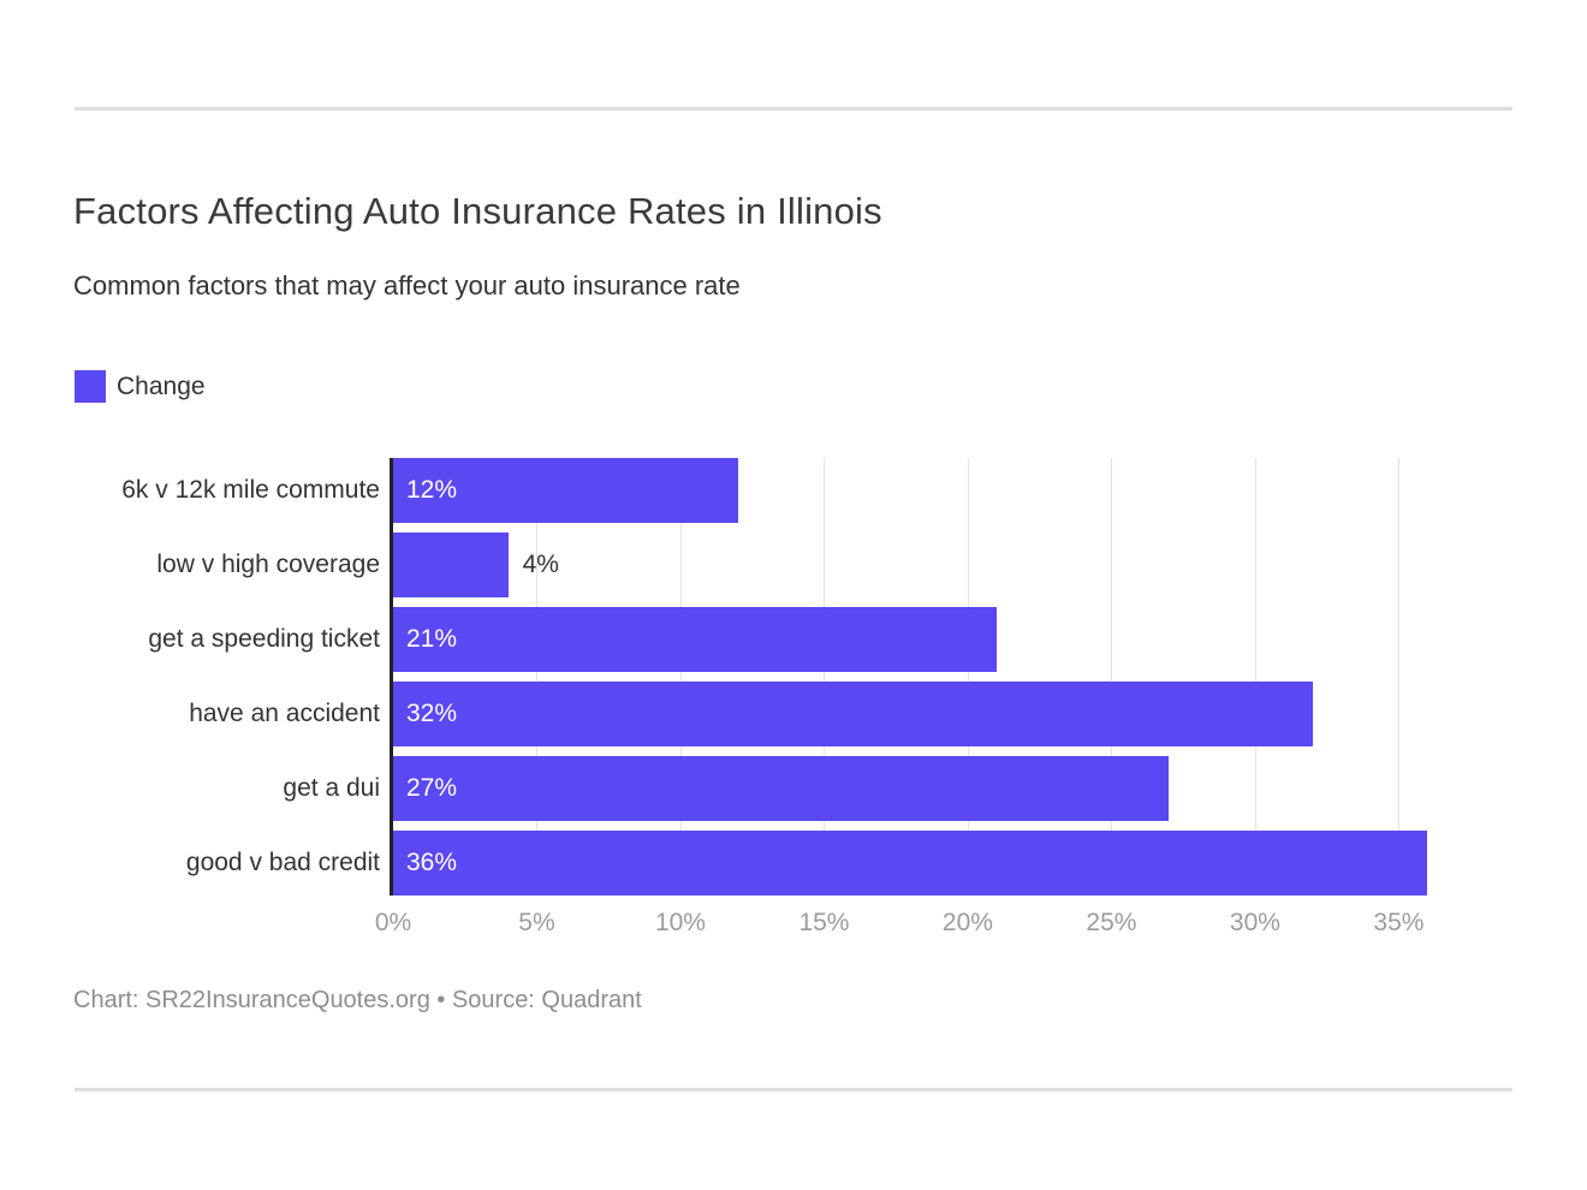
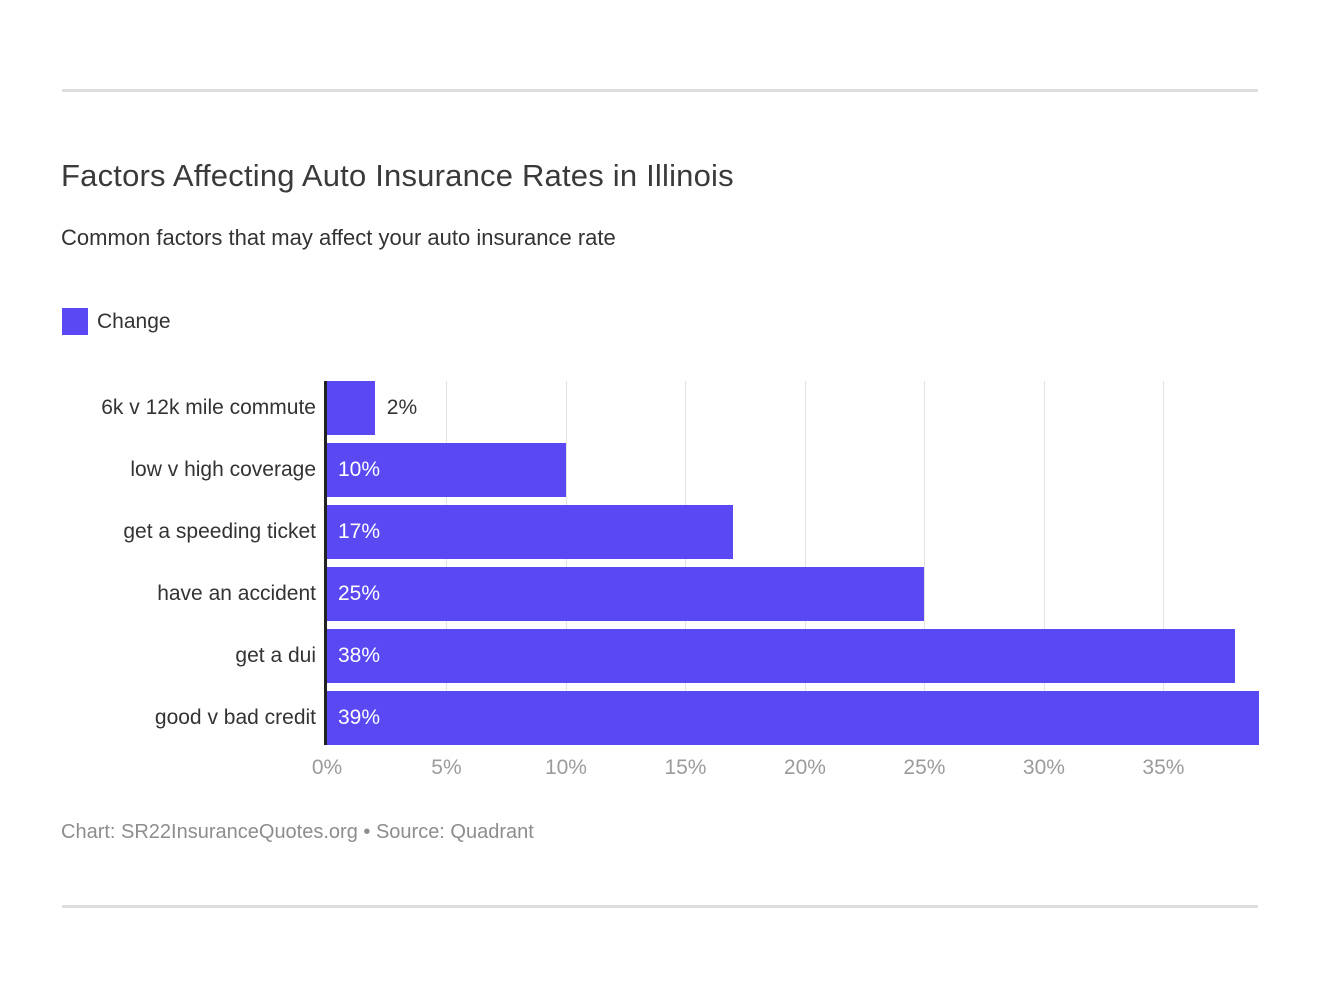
6k v 12k mile commute: 12% -> 2%
low v high coverage: 4% -> 10%
get a speeding ticket: 21% -> 17%
have an accident: 32% -> 25%
get a dui: 27% -> 38%
good v bad credit: 36% -> 39%
